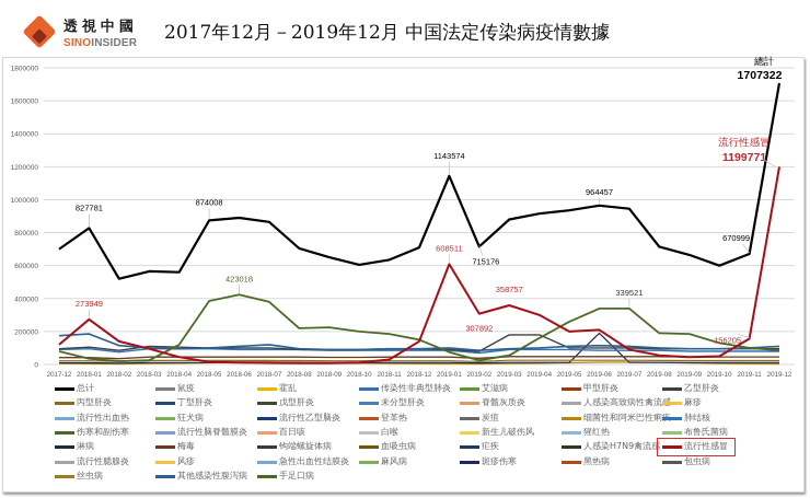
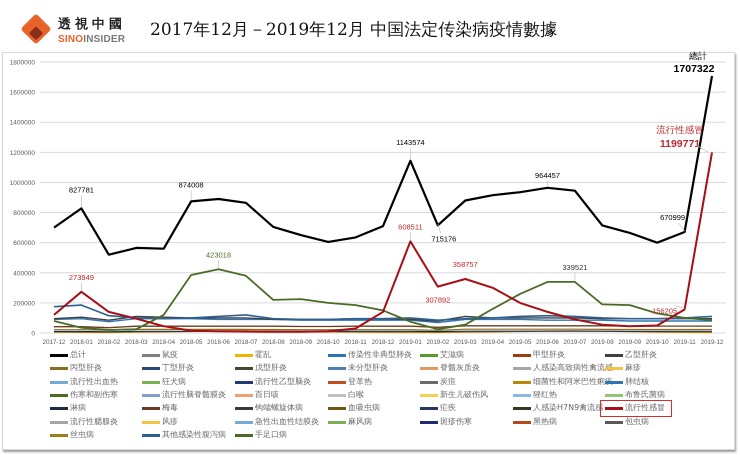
乙型肝炎/2019-03: 180000 -> 110000
乙型肝炎/2019-04: 180000 -> 100000
流行性感冒/2019-06: 210000 -> 140000
淋病/2019-06: 190000 -> 10000
